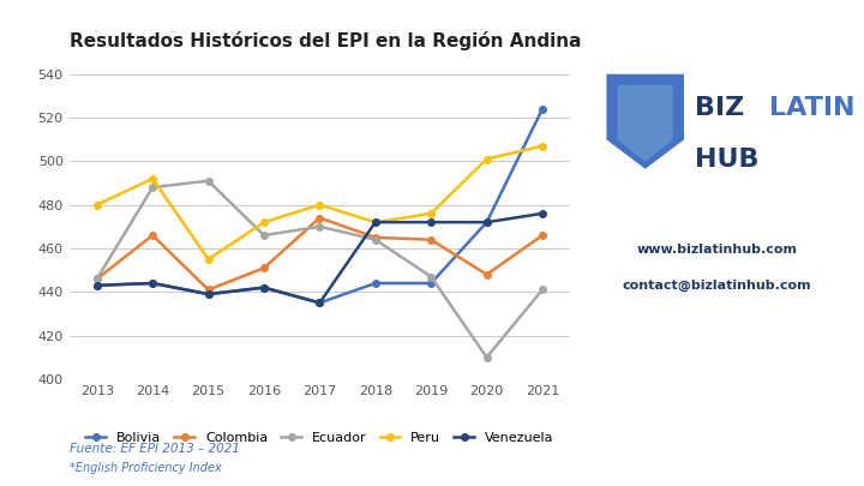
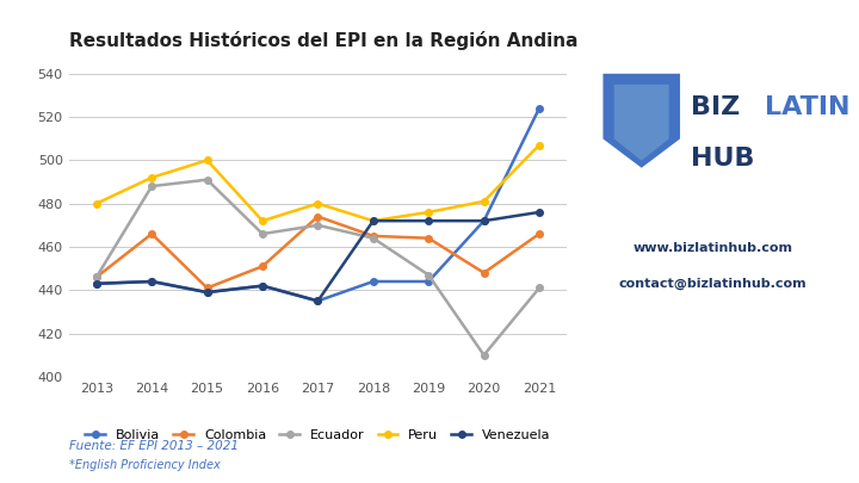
Peru/2015: 455 -> 500
Peru/2020: 501 -> 481
